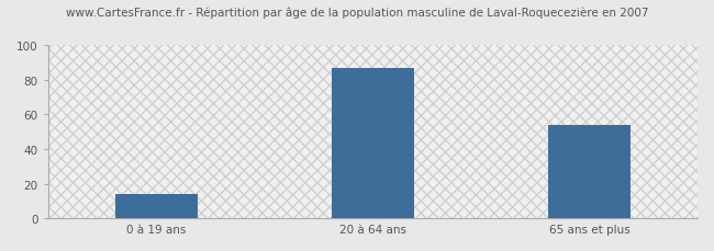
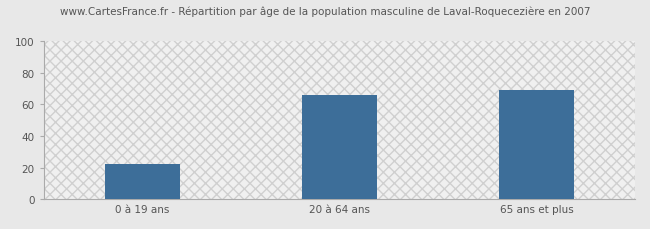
0 à 19 ans: 14 -> 22
20 à 64 ans: 87 -> 66
65 ans et plus: 54 -> 69
